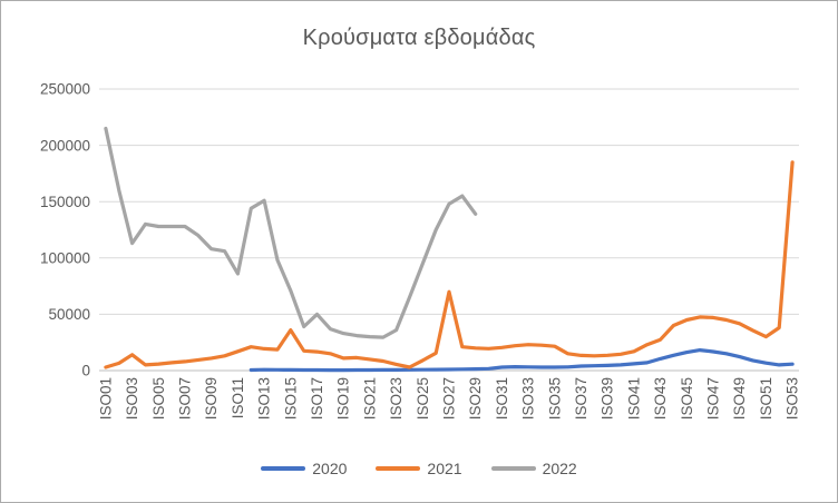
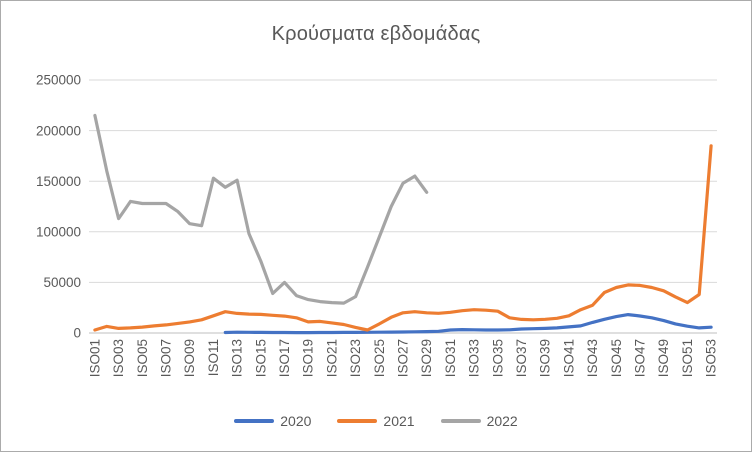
2021/ISO03: 14000 -> 4000
2022/ISO11: 86000 -> 153000
2021/ISO15: 36000 -> 18000
2021/ISO27: 70000 -> 20000
